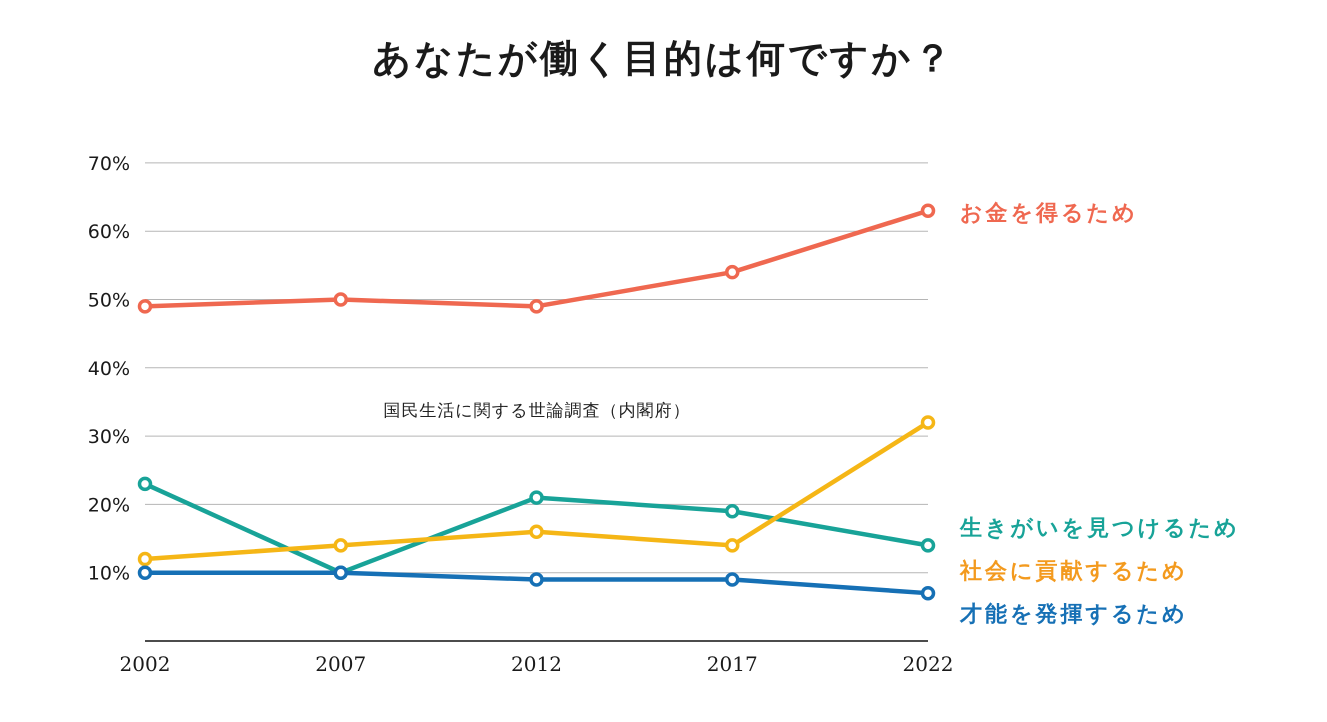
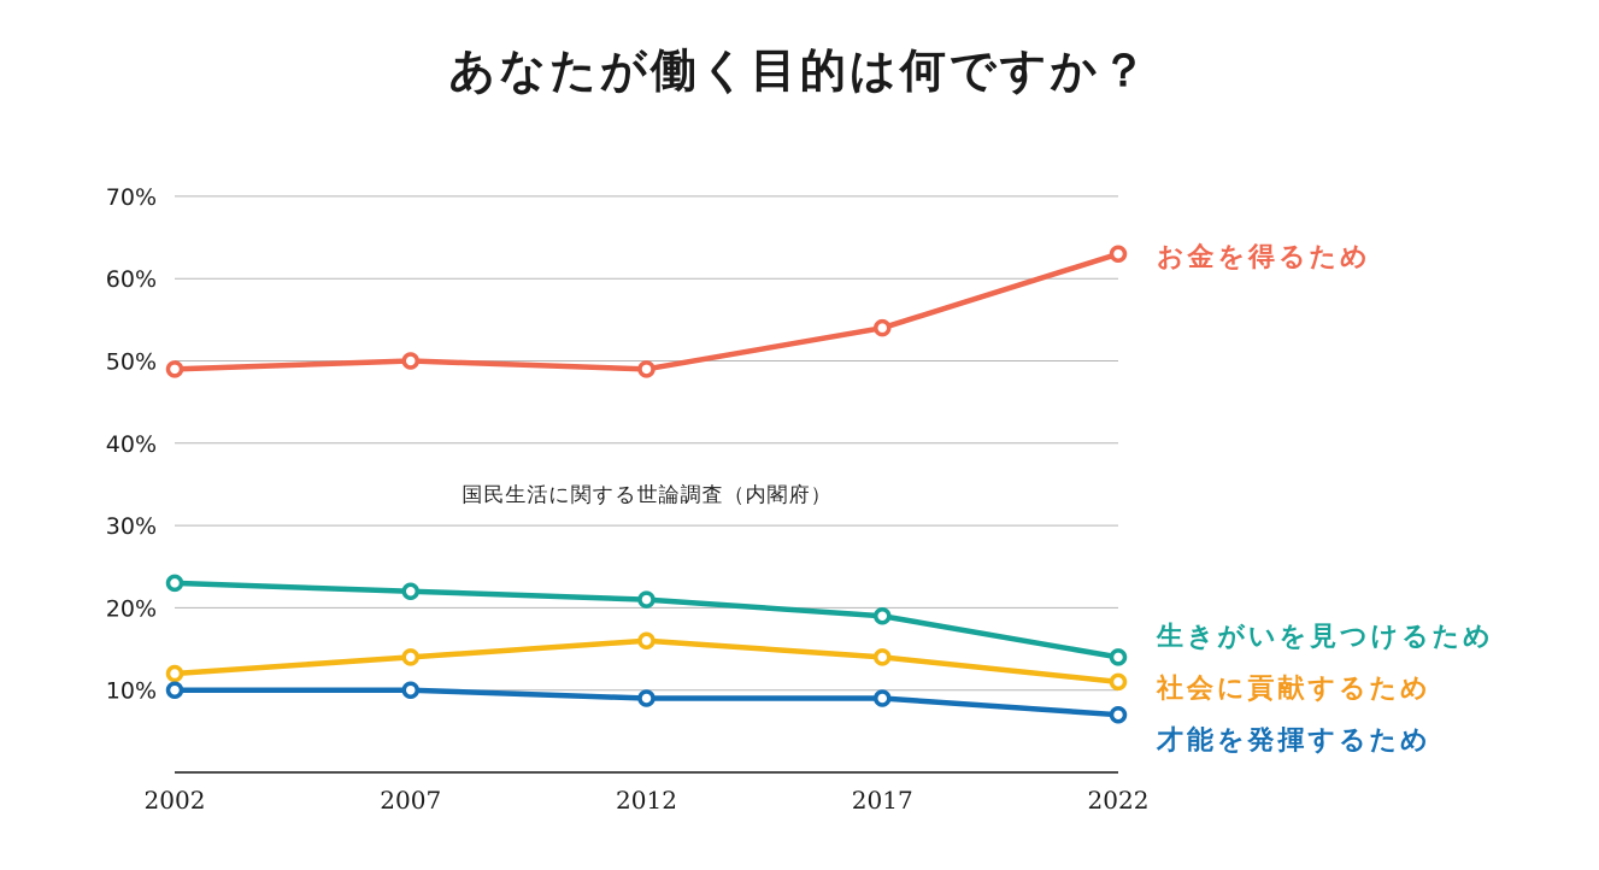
生きがいを見つけるため/2007: 10% -> 22%
社会に貢献するため/2022: 32% -> 11%
